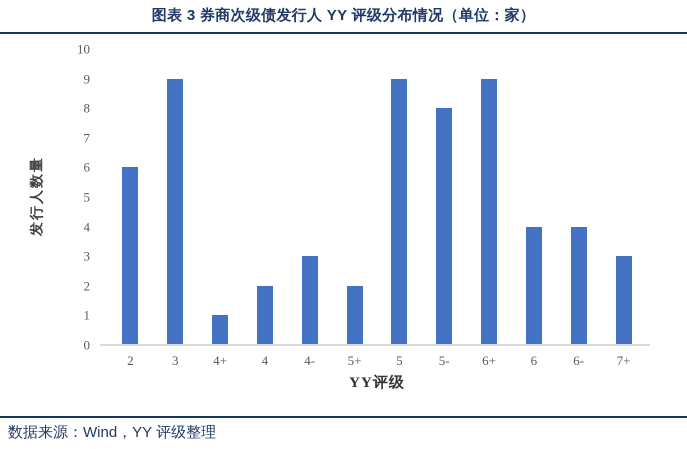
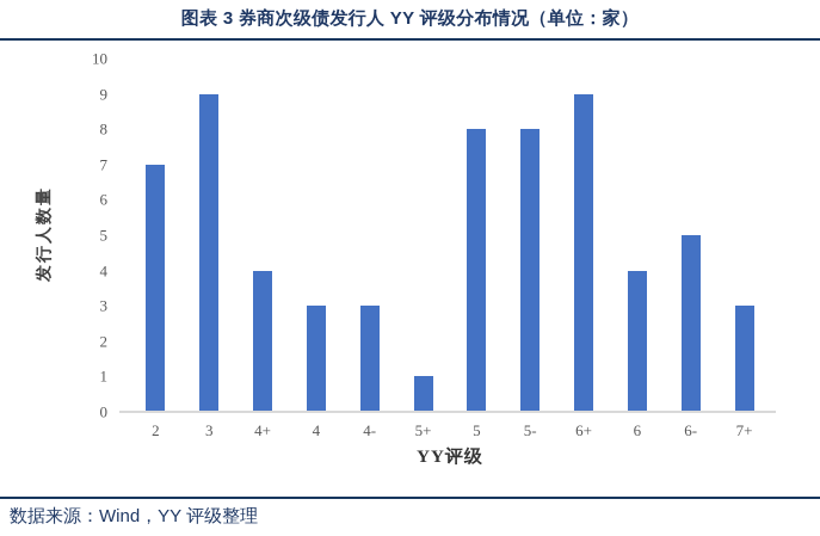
2: 6 -> 7
4+: 1 -> 4
4: 2 -> 3
5+: 2 -> 1
5: 9 -> 8
6-: 4 -> 5
